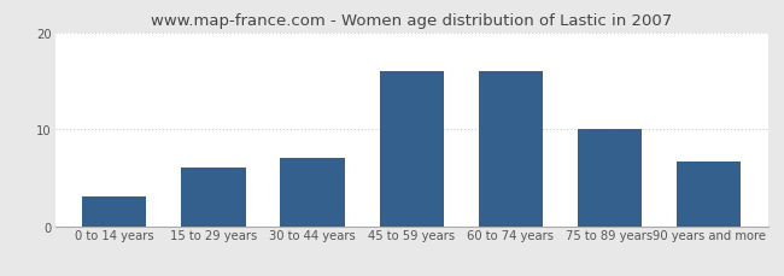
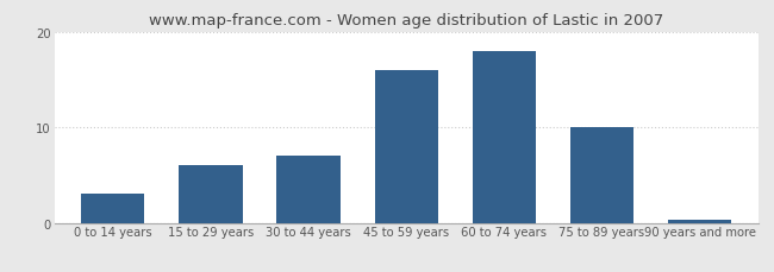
60 to 74 years: 16.0 -> 18.0
90 years and more: 6.6 -> 0.3
